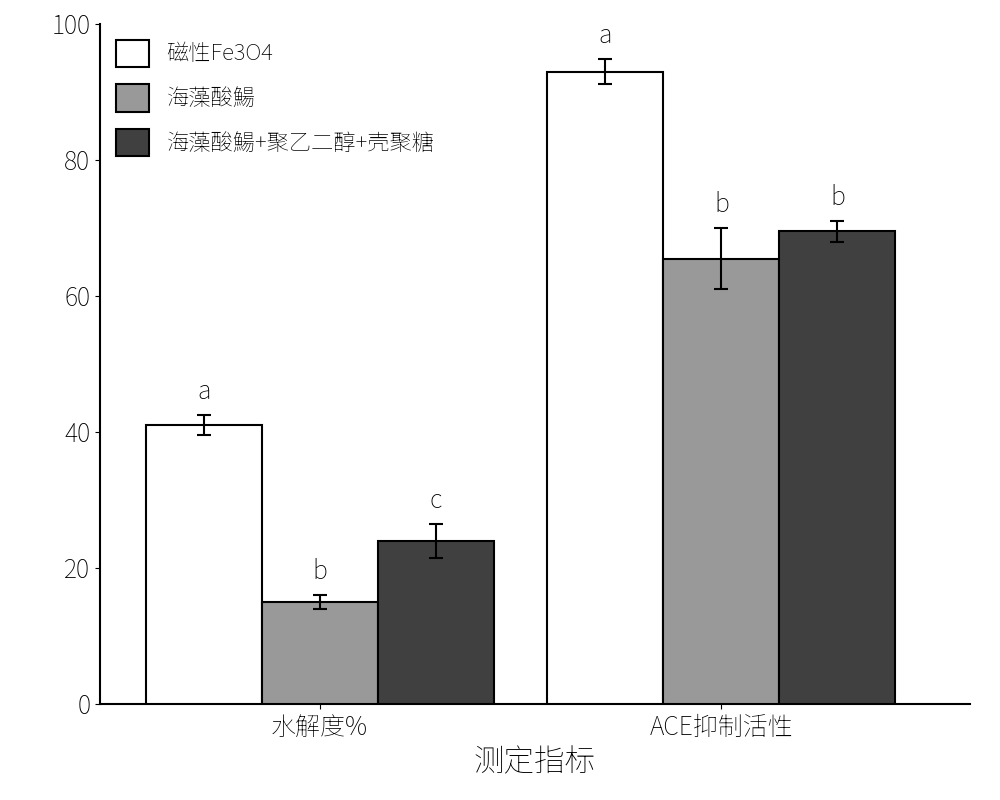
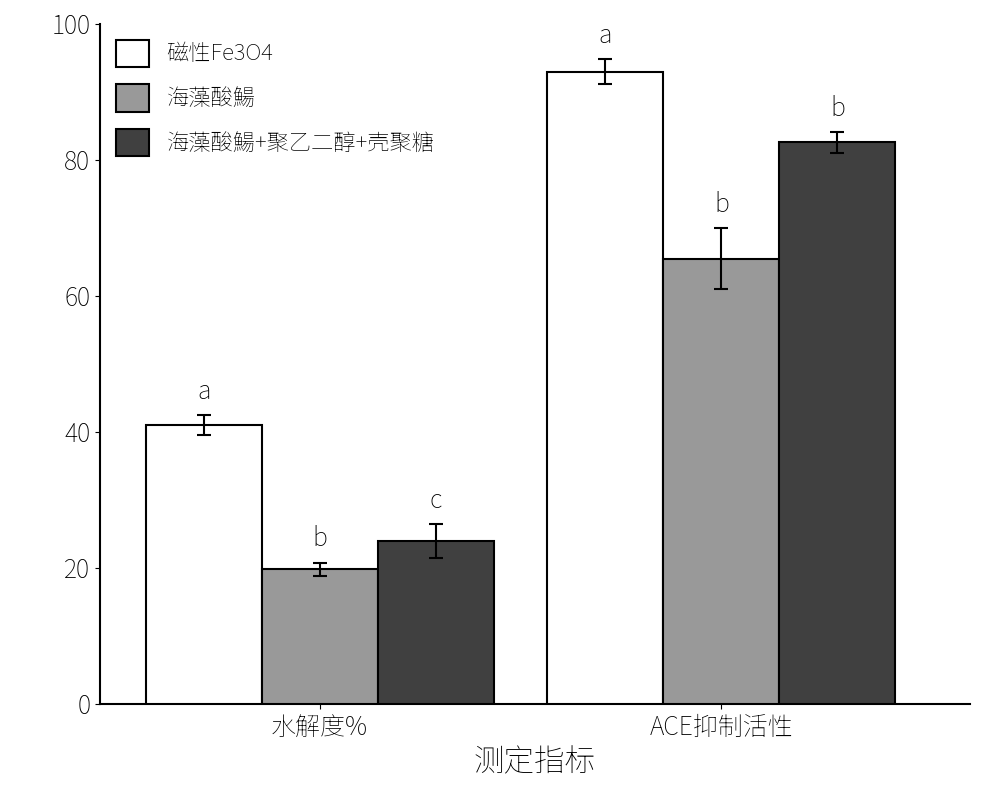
海藻酸鰑/水解度%: 15.0 -> 19.8
海藻酸鰑+聚乙二醇+壳聚糖/ACE抑制活性: 69.5 -> 82.6
